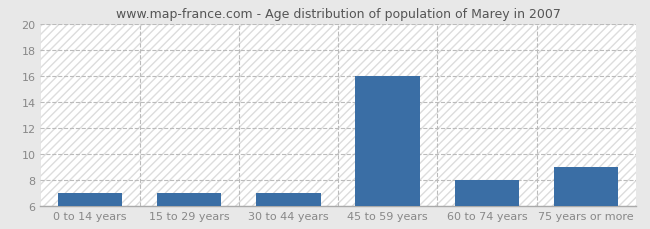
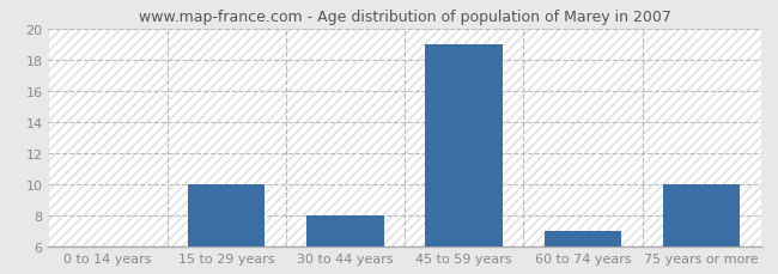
0 to 14 years: 7 -> 6
15 to 29 years: 7 -> 10
30 to 44 years: 7 -> 8
45 to 59 years: 16 -> 19
60 to 74 years: 8 -> 7
75 years or more: 9 -> 10
